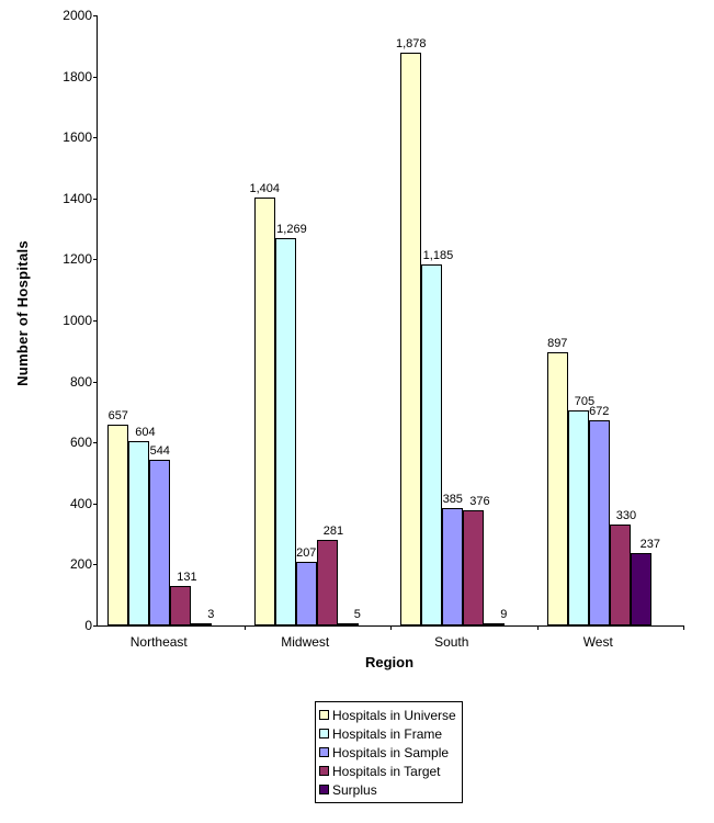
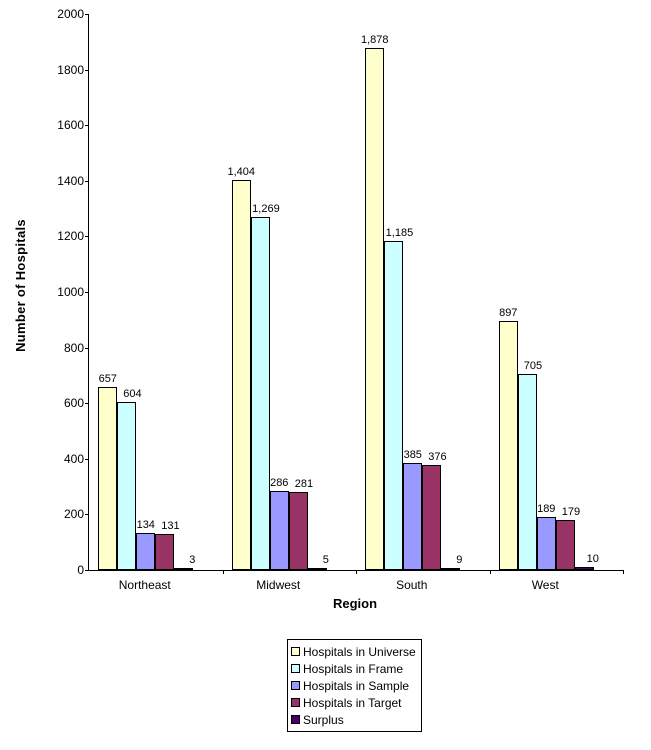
Hospitals in Sample/Northeast: 544 -> 134
Hospitals in Sample/Midwest: 207 -> 286
Hospitals in Sample/West: 672 -> 189
Hospitals in Target/West: 330 -> 179
Surplus/West: 237 -> 10
